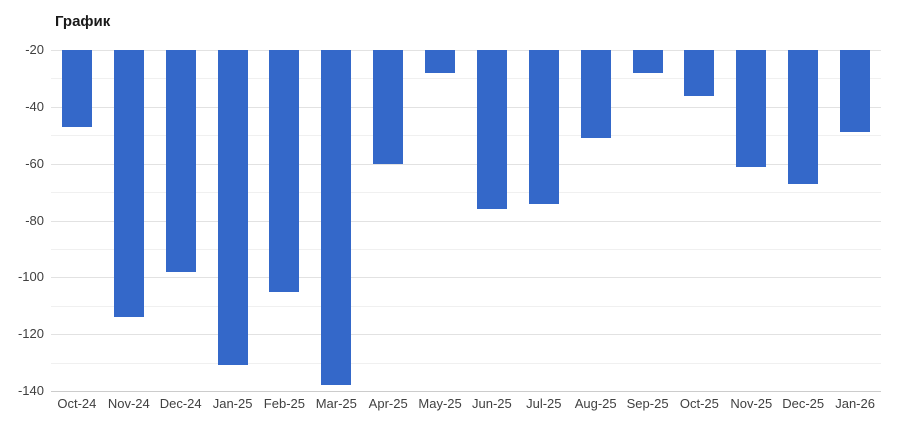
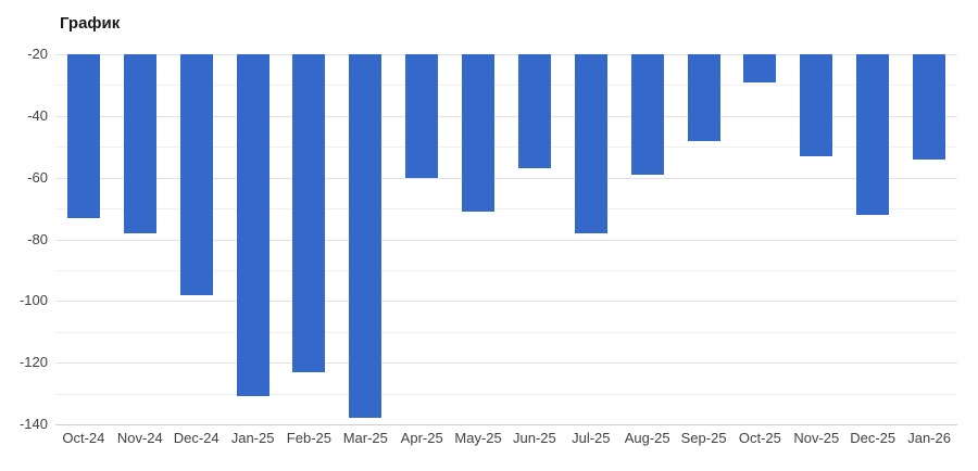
Oct-24: -47 -> -73
Nov-24: -114 -> -78
Feb-25: -105 -> -123
May-25: -28 -> -71
Jun-25: -76 -> -57
Jul-25: -74 -> -78
Aug-25: -51 -> -59
Sep-25: -28 -> -48
Oct-25: -36 -> -29
Nov-25: -61 -> -53
Dec-25: -67 -> -72
Jan-26: -49 -> -54
